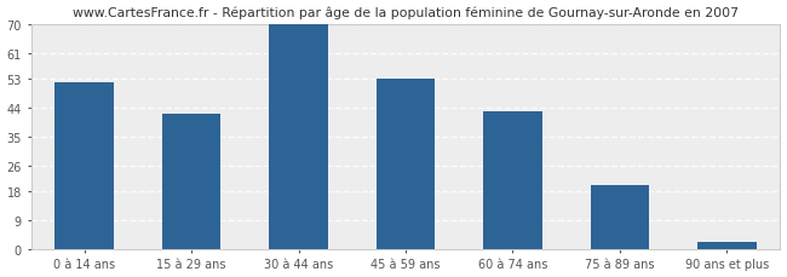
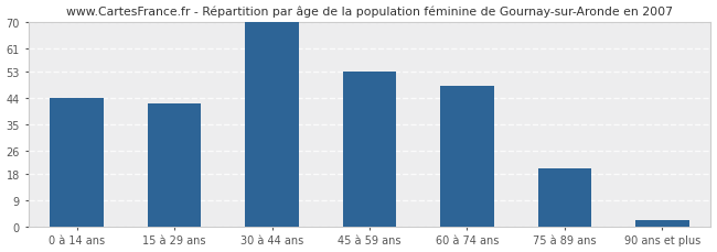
0 à 14 ans: 52 -> 44
60 à 74 ans: 43 -> 48
